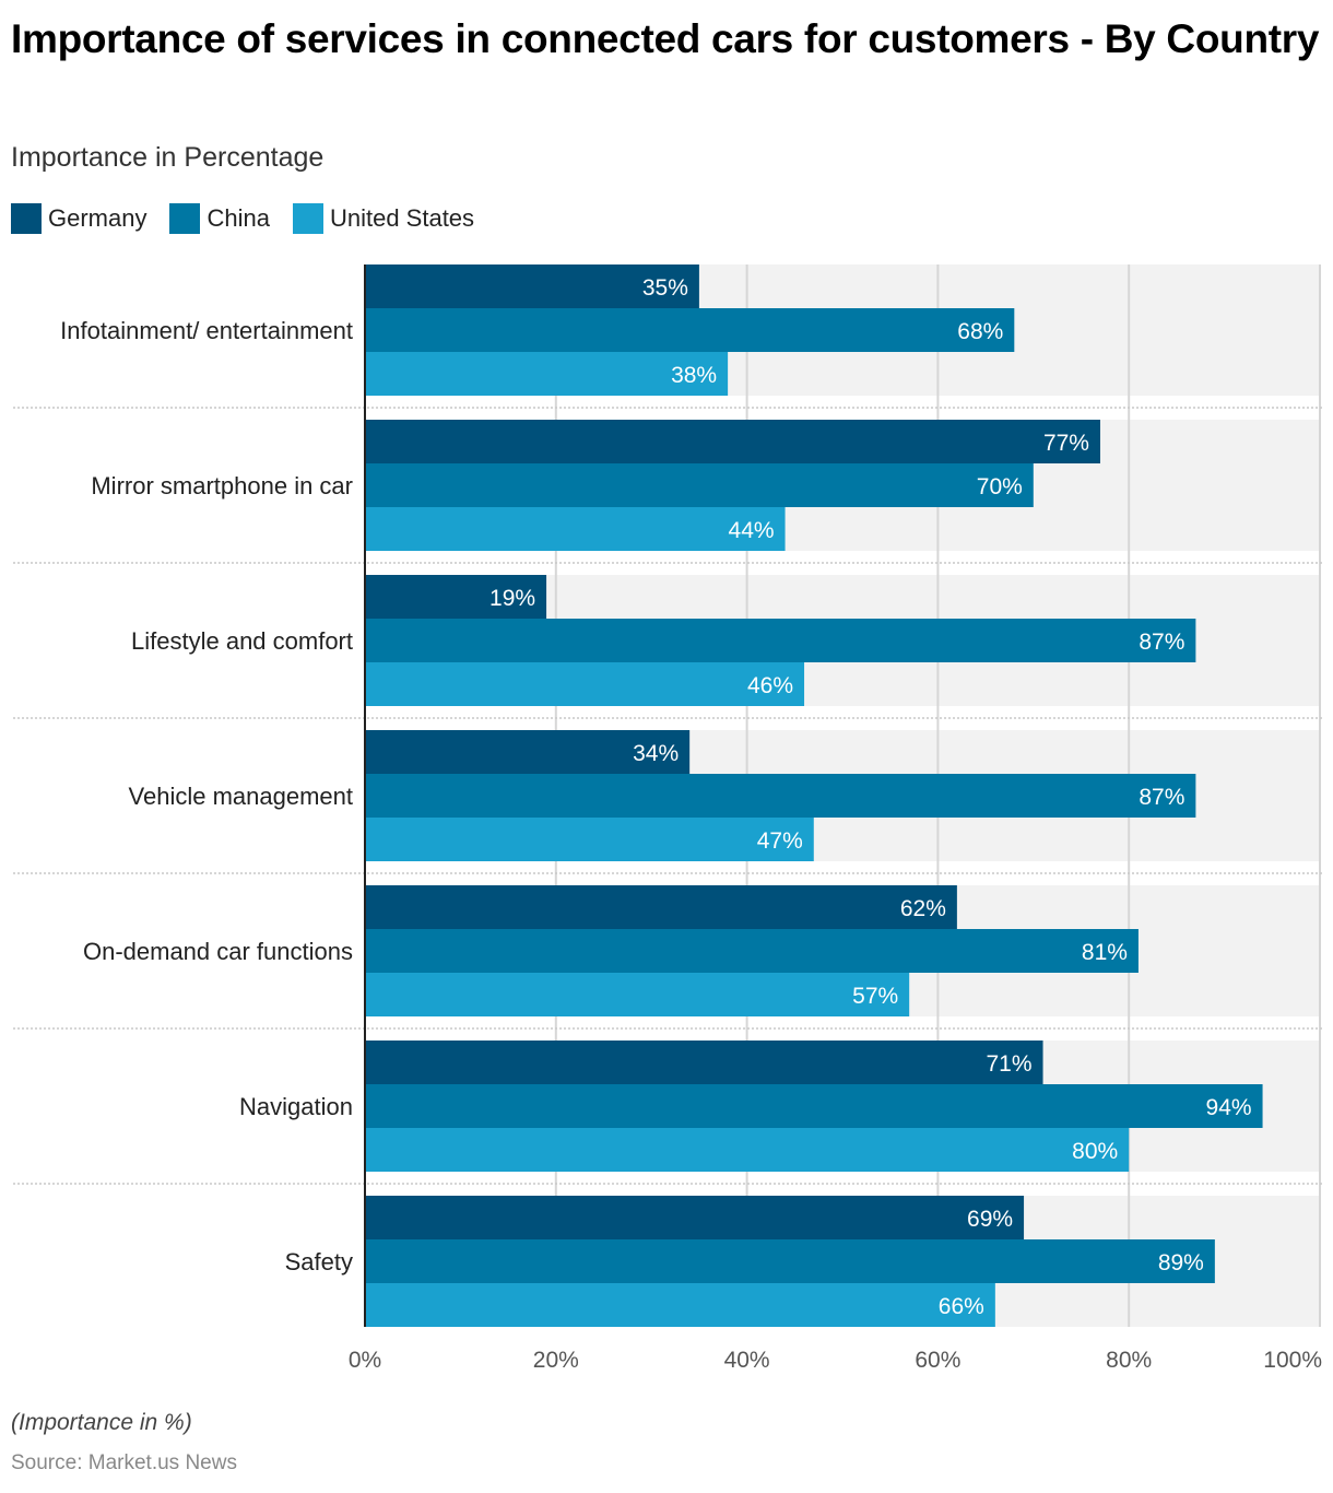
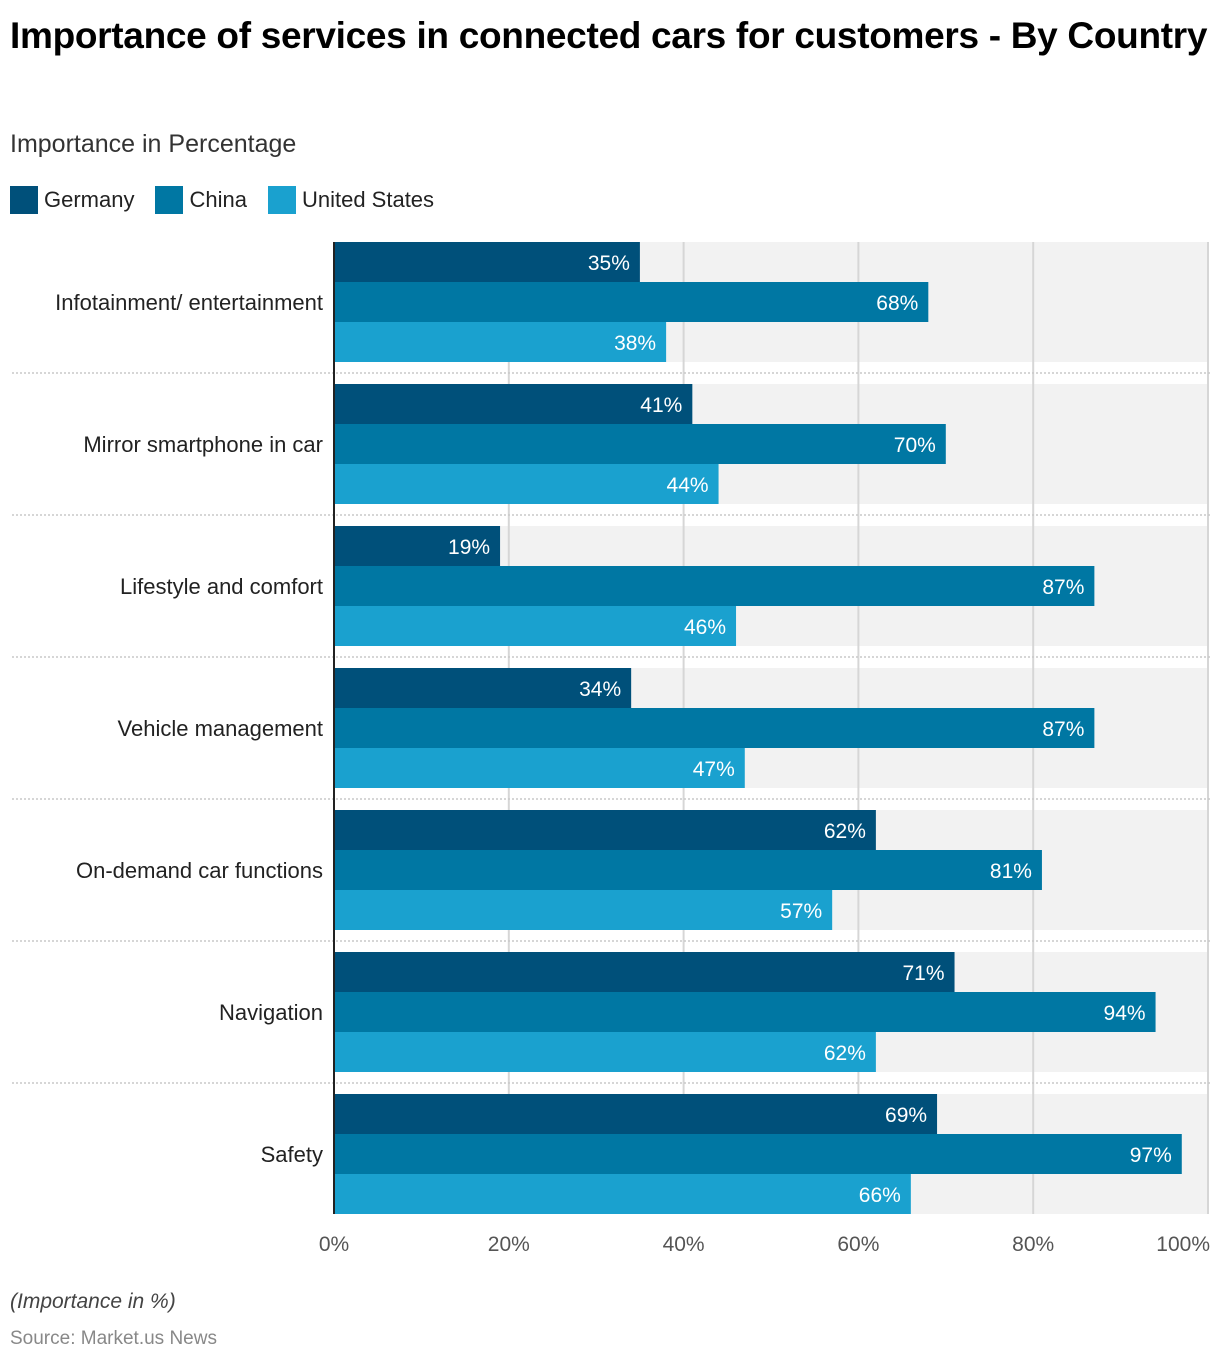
Germany/Mirror smartphone in car: 77% -> 41%
United States/Navigation: 80% -> 62%
China/Safety: 89% -> 97%
